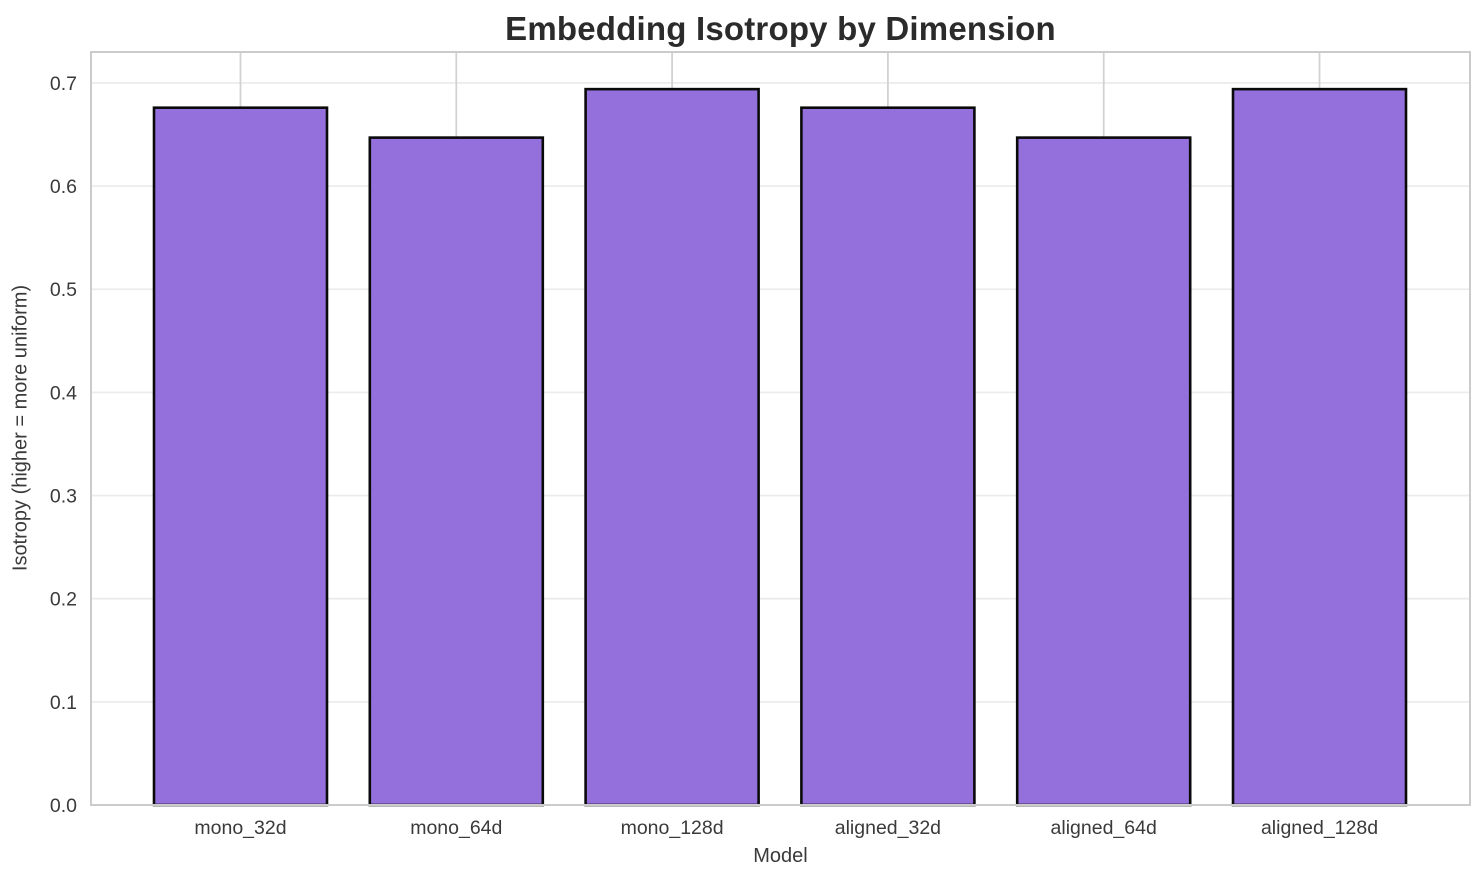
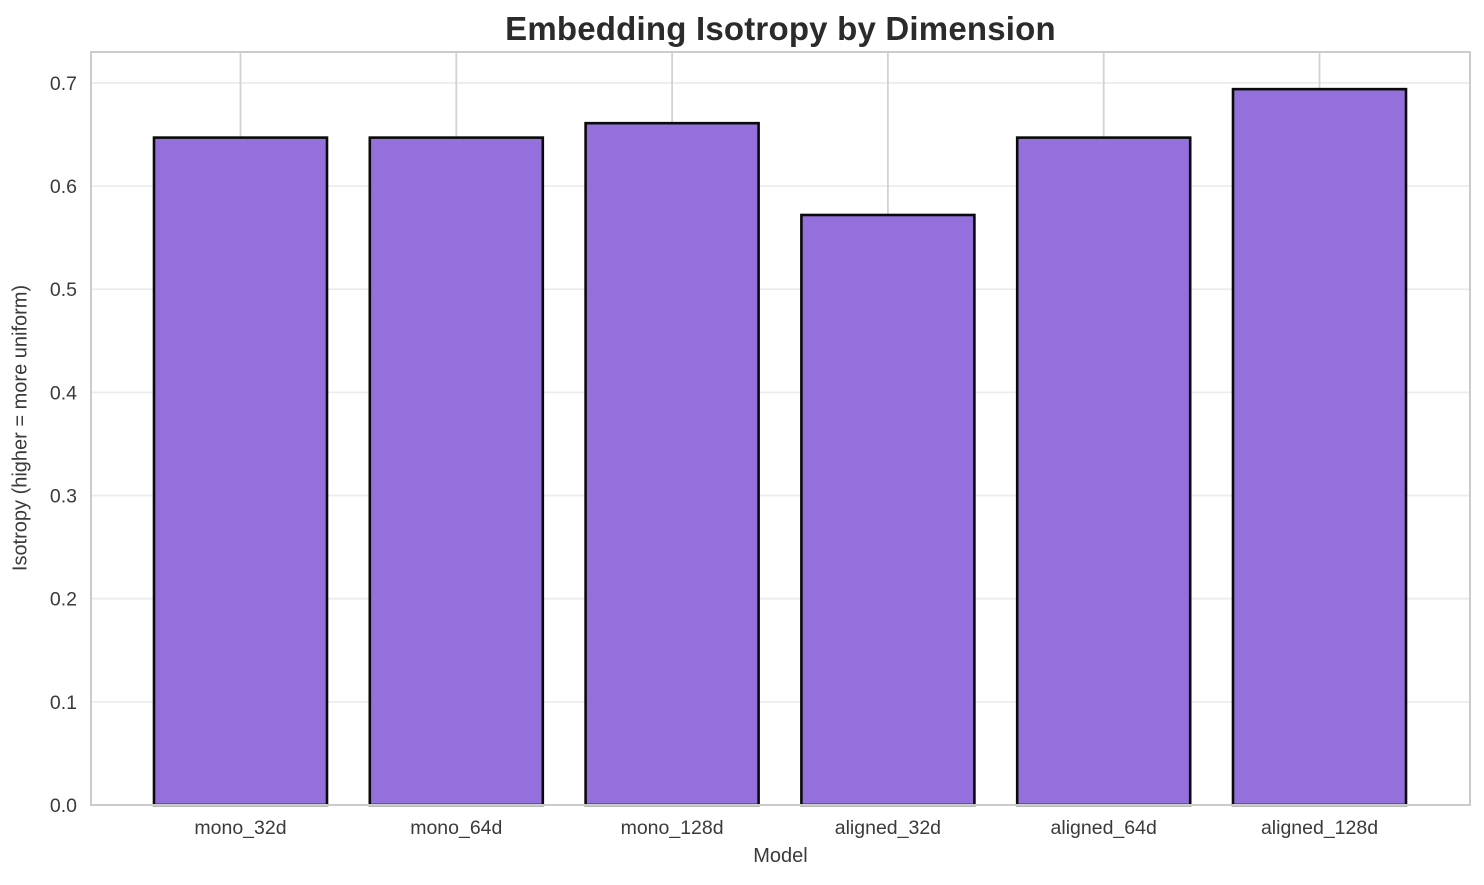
mono_32d: 0.676 -> 0.647
mono_128d: 0.694 -> 0.661
aligned_32d: 0.676 -> 0.572
